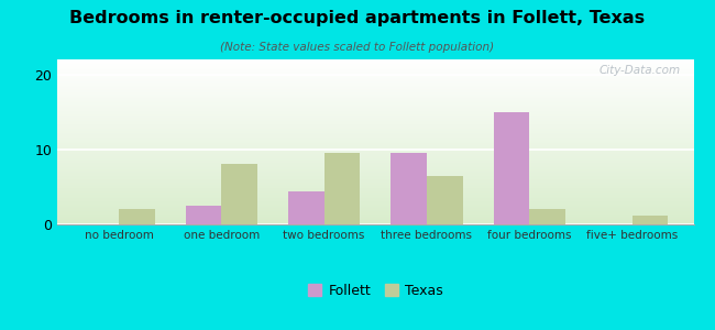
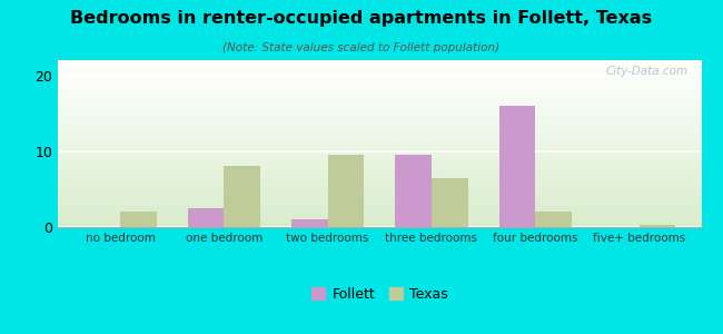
Follett/two bedrooms: 4.4 -> 1.0
Follett/four bedrooms: 15.0 -> 16.0
Texas/five+ bedrooms: 1.2 -> 0.3
